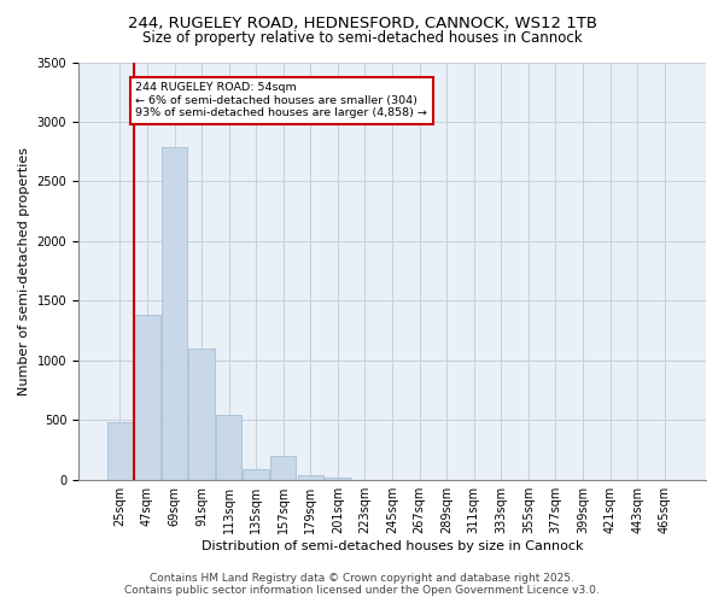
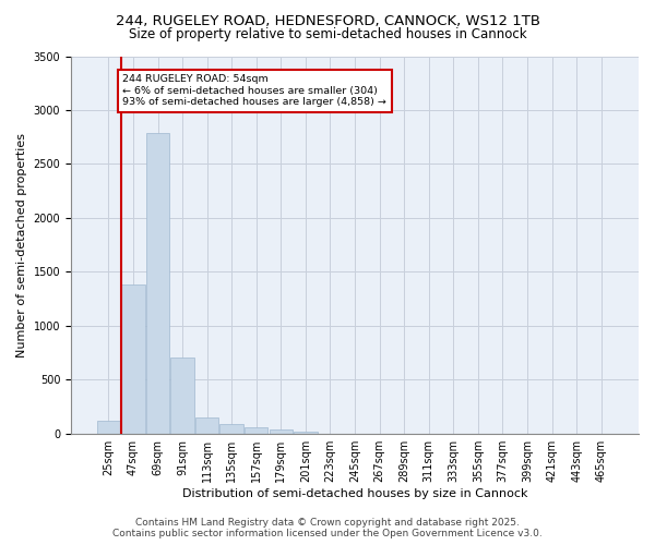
25sqm: 480 -> 120
91sqm: 1100 -> 700
113sqm: 540 -> 150
157sqm: 200 -> 60
